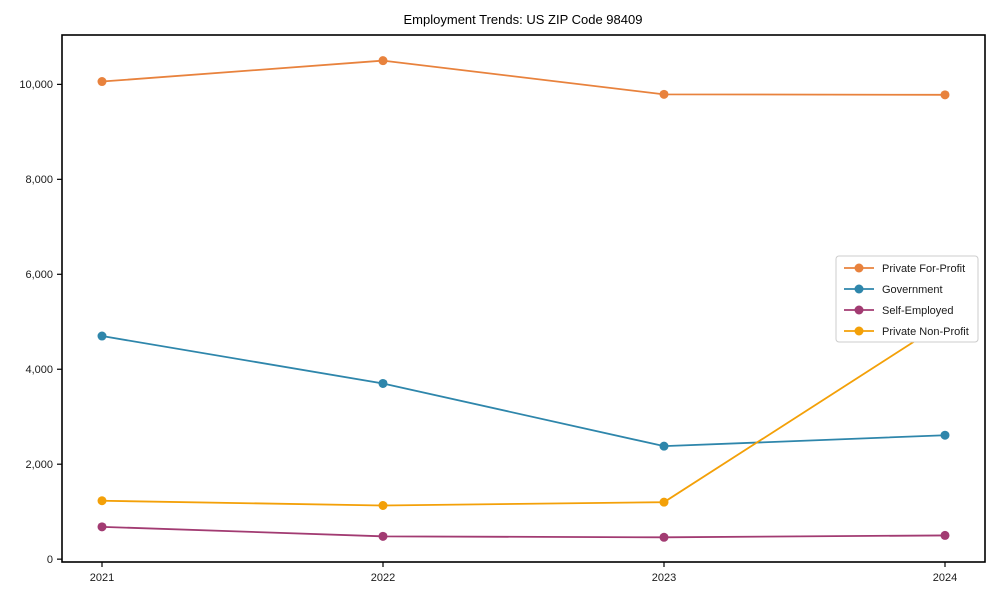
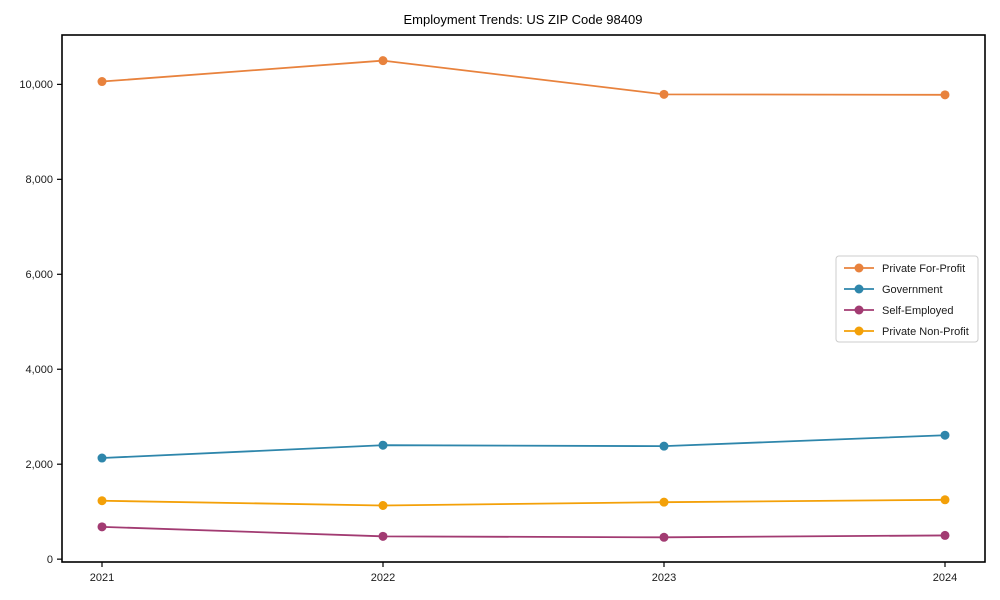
Government/2021: 4700 -> 2100
Government/2022: 3700 -> 2400
Private Non-Profit/2024: 5000 -> 1200
